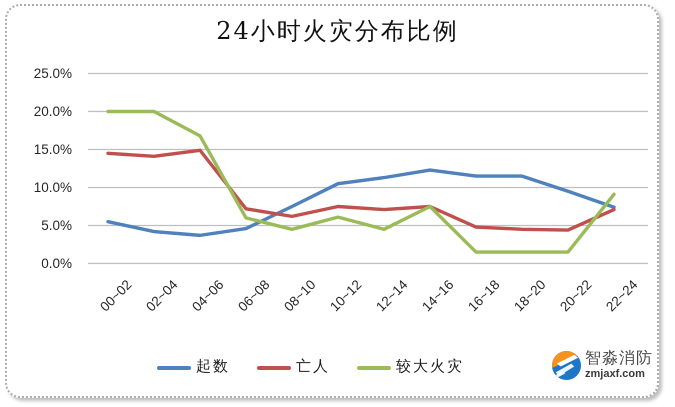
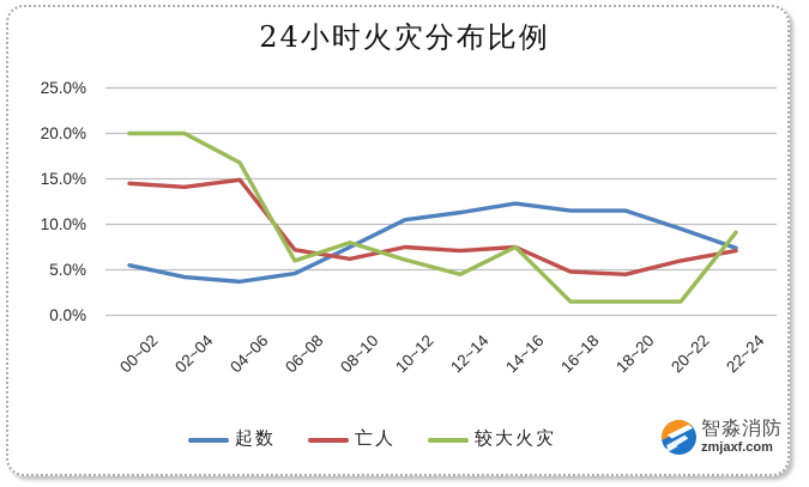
较大火灾/08~10: 4% -> 8%
亡人/20~22: 4% -> 6%
